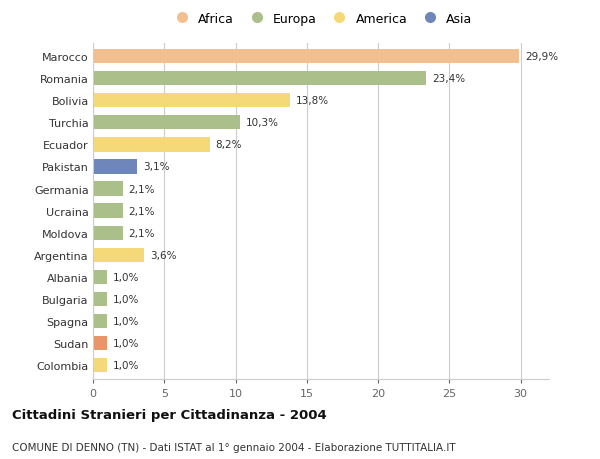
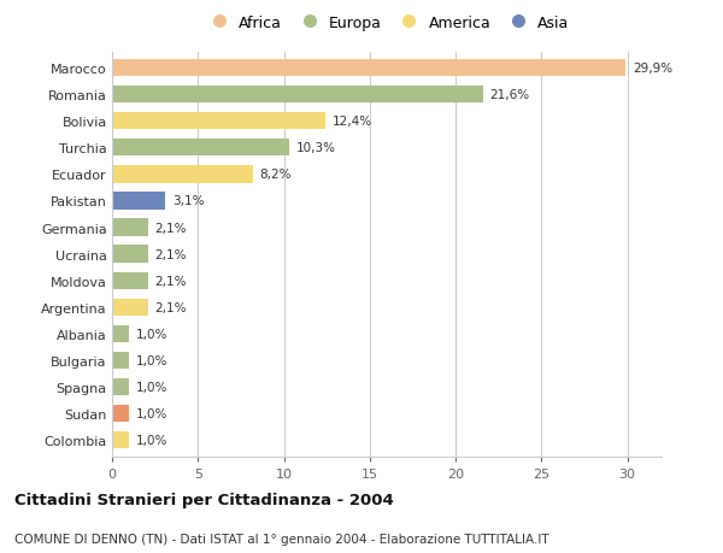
Romania: 23,4% -> 21,6%
Bolivia: 13,8% -> 12,4%
Argentina: 3,6% -> 2,1%
